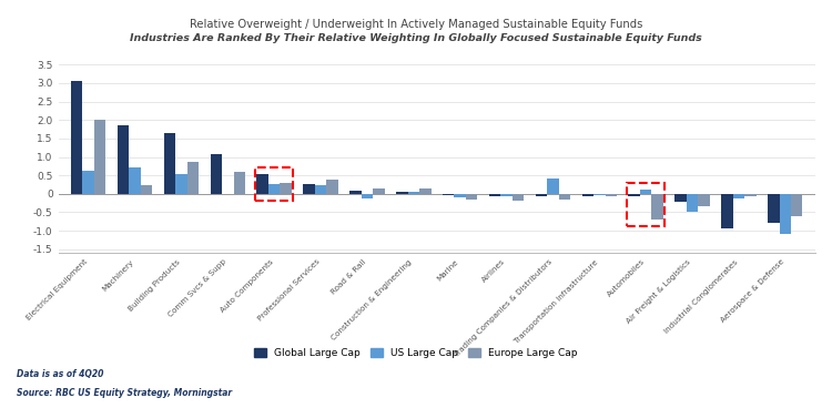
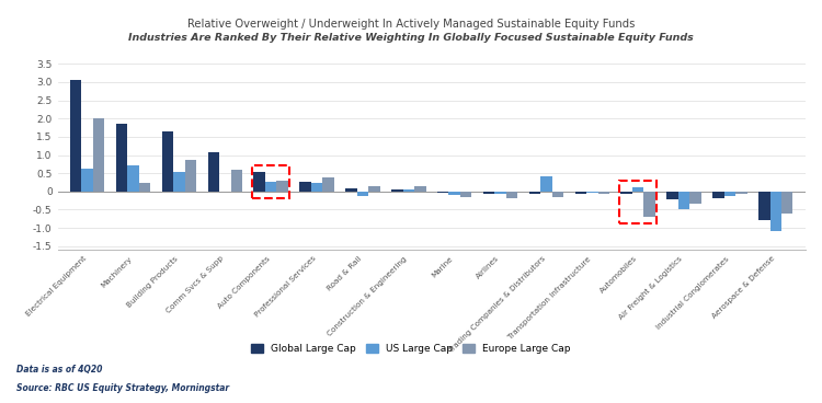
Global Large Cap/Industrial Conglomerates: -0.95 -> -0.18
